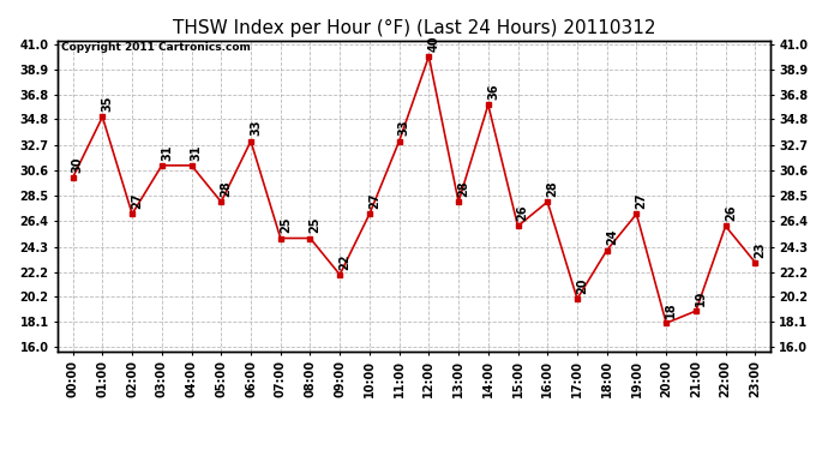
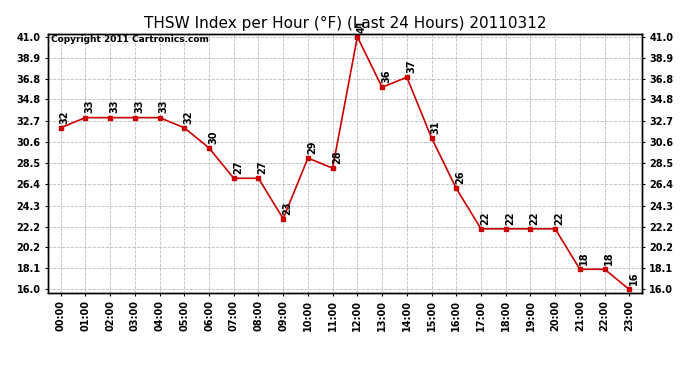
00:00: 30 -> 32
01:00: 35 -> 33
02:00: 27 -> 33
03:00: 31 -> 33
04:00: 31 -> 33
05:00: 28 -> 32
06:00: 33 -> 30
07:00: 25 -> 27
08:00: 25 -> 27
09:00: 22 -> 23
10:00: 27 -> 29
11:00: 33 -> 28
12:00: 40 -> 41
13:00: 28 -> 36
14:00: 36 -> 37
15:00: 26 -> 31
16:00: 28 -> 26
17:00: 20 -> 22
18:00: 24 -> 22
19:00: 27 -> 22
20:00: 18 -> 22
21:00: 19 -> 18
22:00: 26 -> 18
23:00: 23 -> 16
